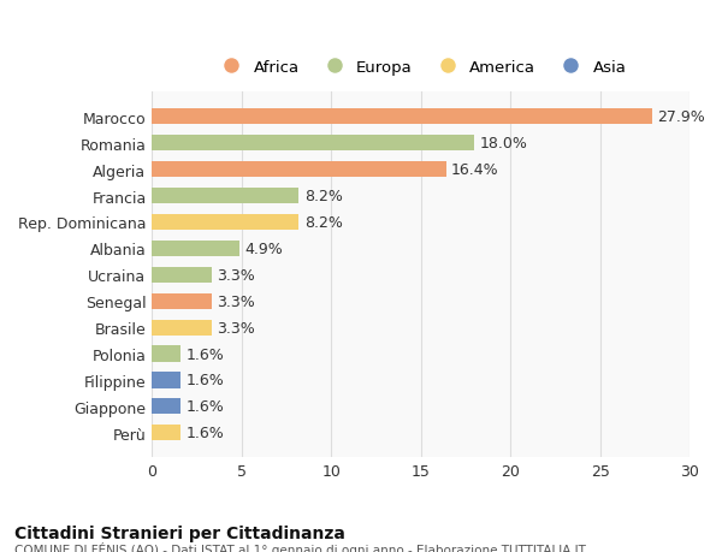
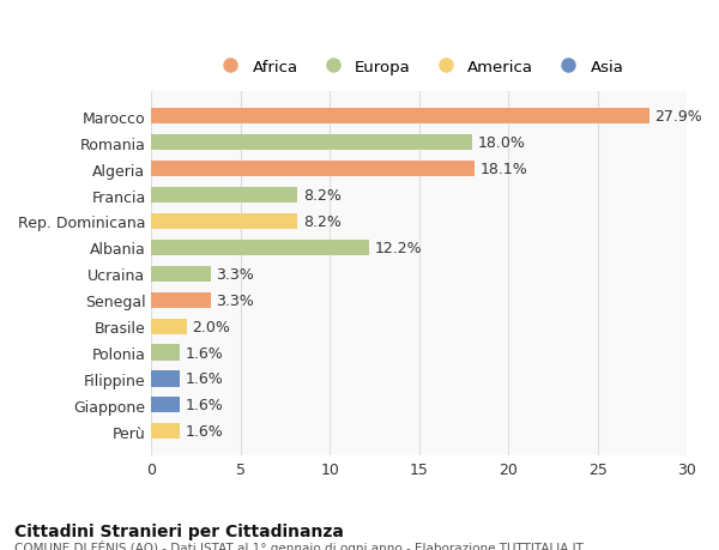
Algeria: 16.4% -> 18.1%
Albania: 4.9% -> 12.2%
Brasile: 3.3% -> 2.0%
